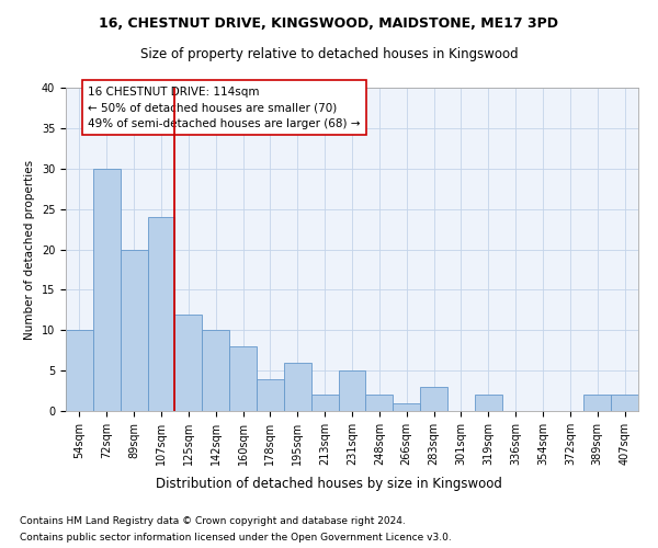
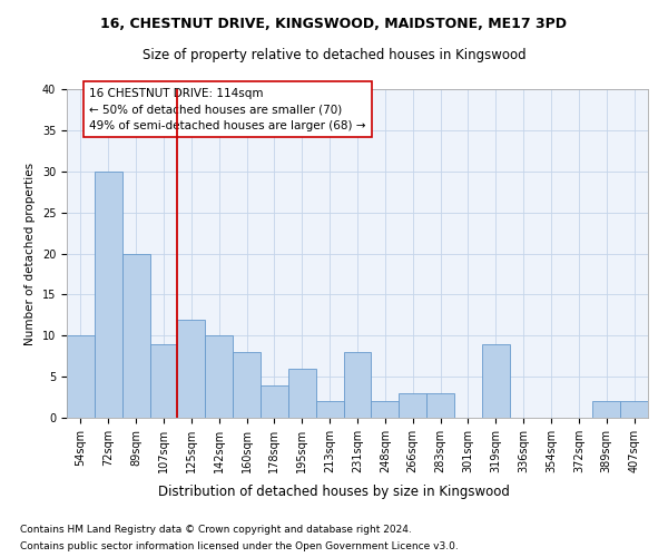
107sqm: 24 -> 9
231sqm: 5 -> 8
266sqm: 1 -> 3
319sqm: 2 -> 9
